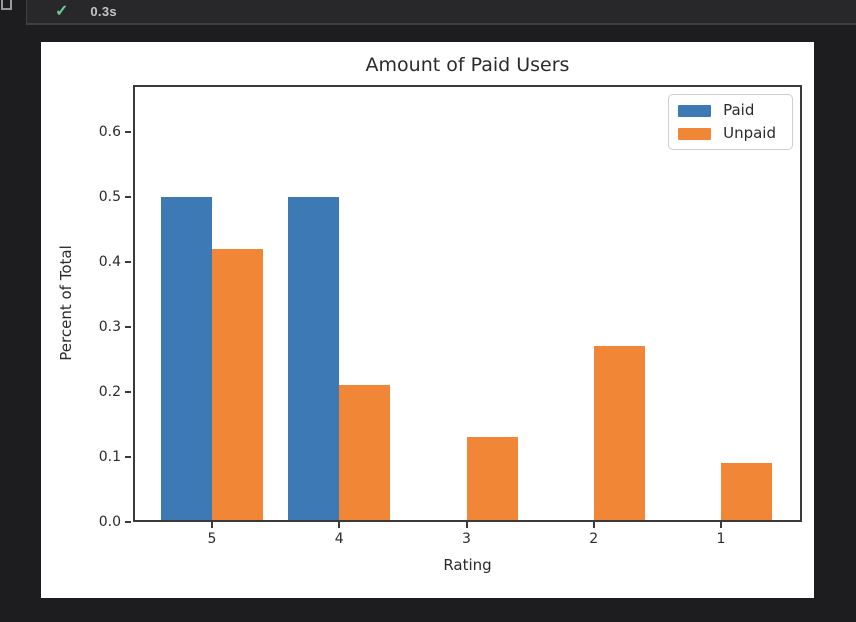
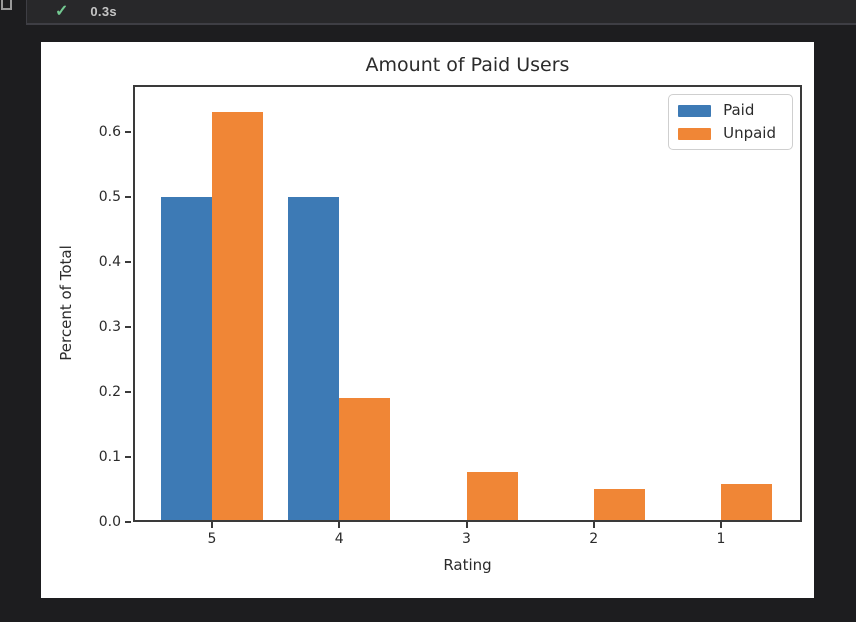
Unpaid/5: 0.42 -> 0.63
Unpaid/4: 0.21 -> 0.19
Unpaid/3: 0.13 -> 0.08
Unpaid/2: 0.27 -> 0.05
Unpaid/1: 0.09 -> 0.06
